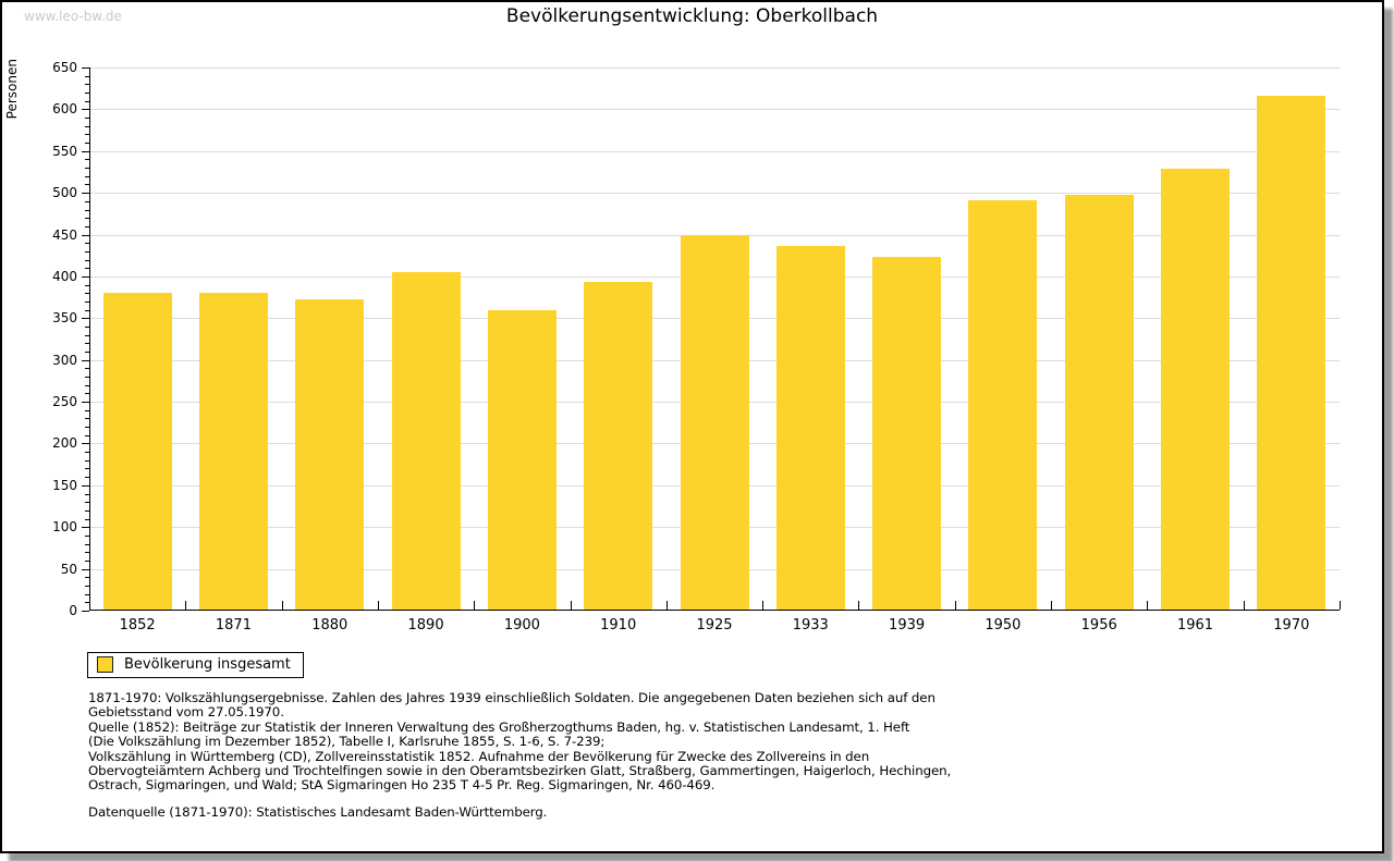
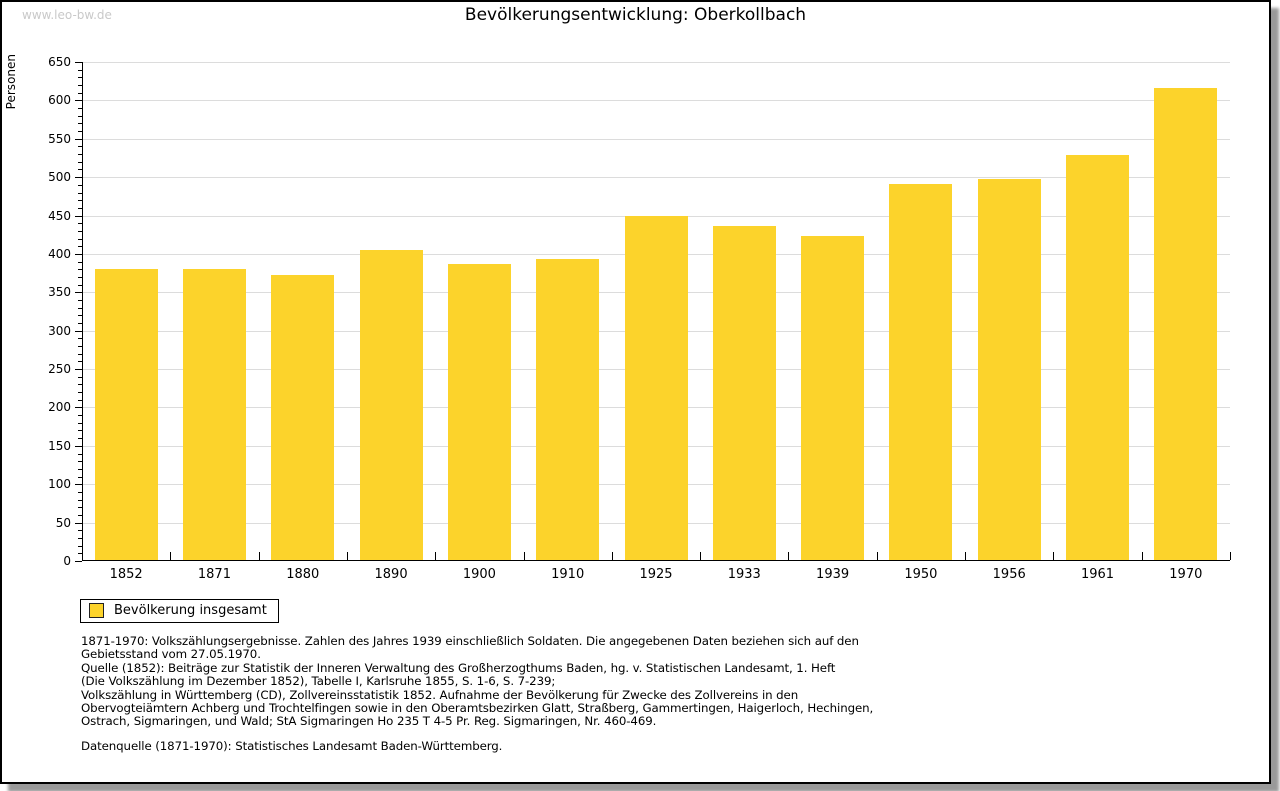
1900: 360 -> 390
